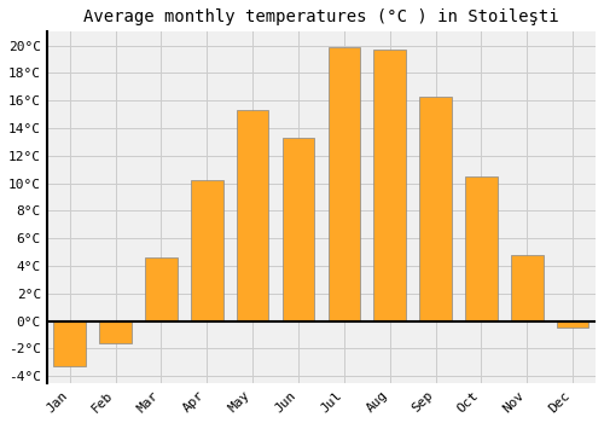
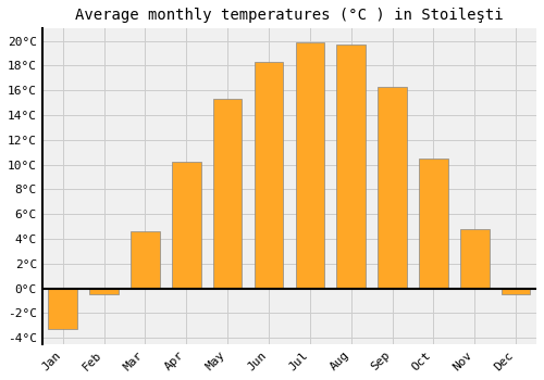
Feb: -1.6°C -> -0.5°C
Jun: 13.3°C -> 18.3°C
